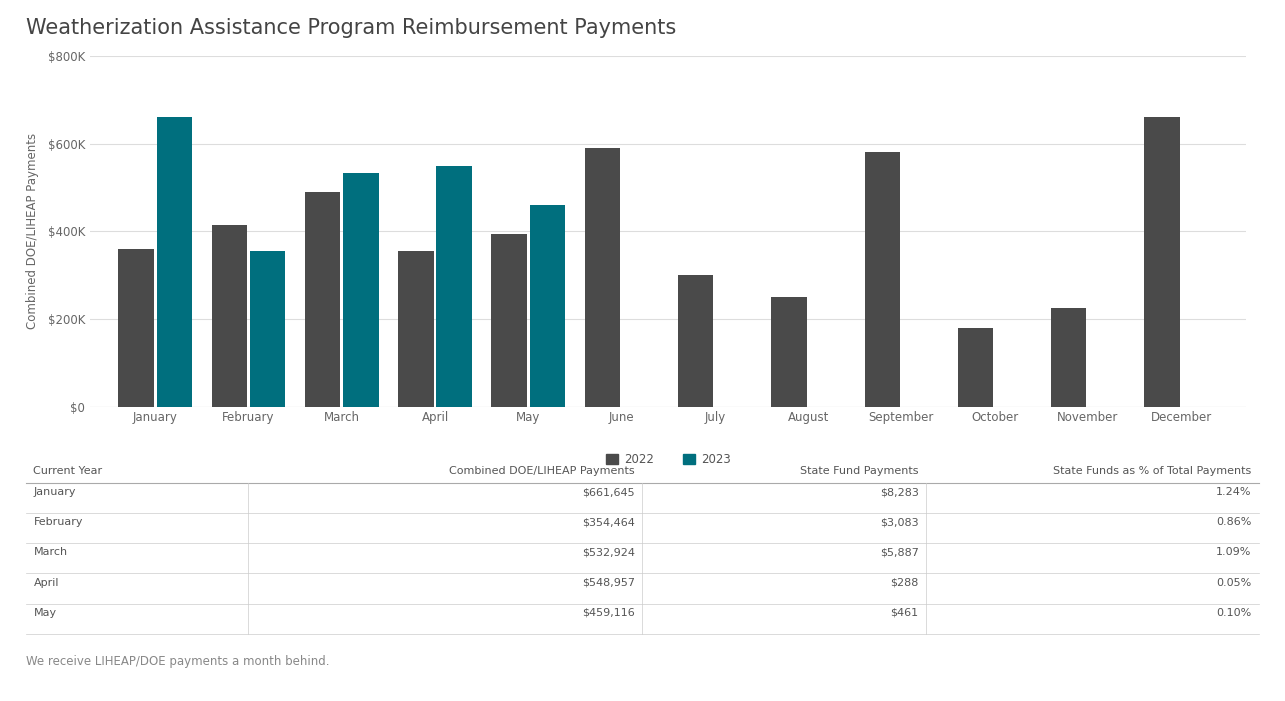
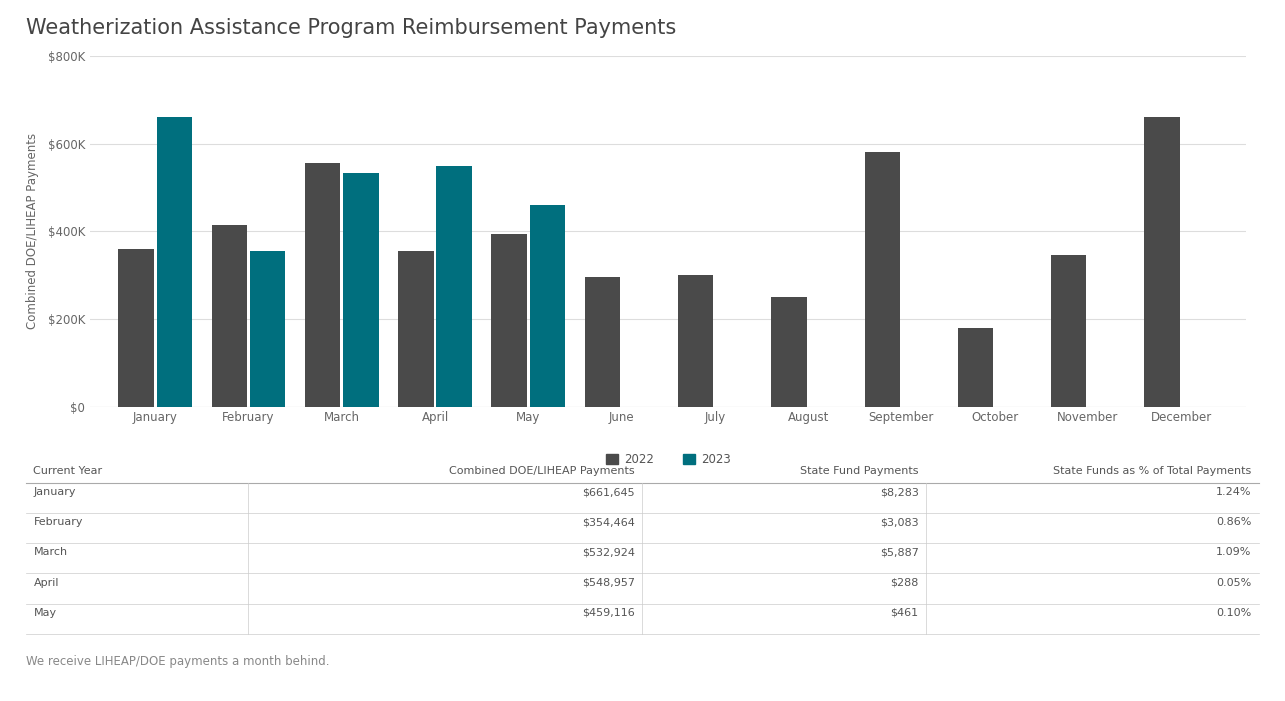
2022/March: $490K -> $555K
2022/June: $590K -> $295K
2022/November: $225K -> $345K
